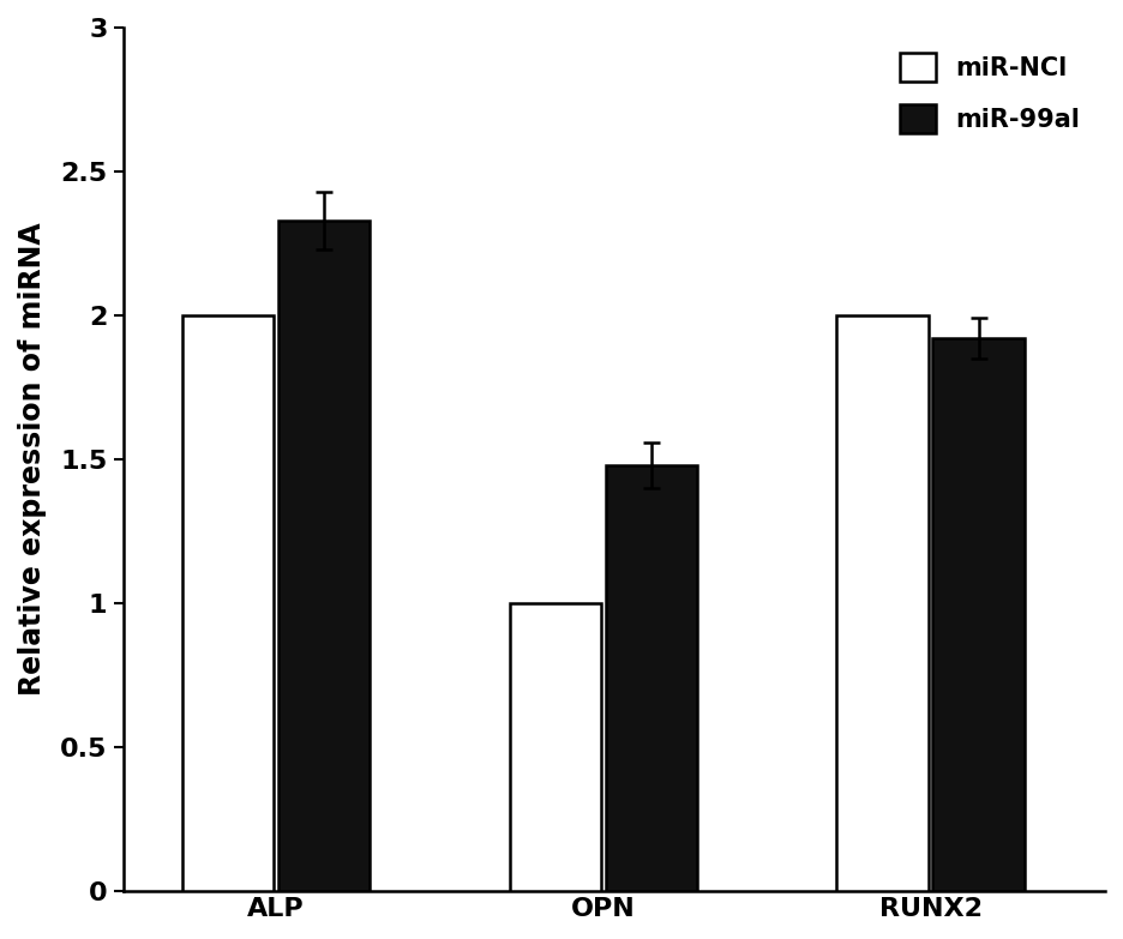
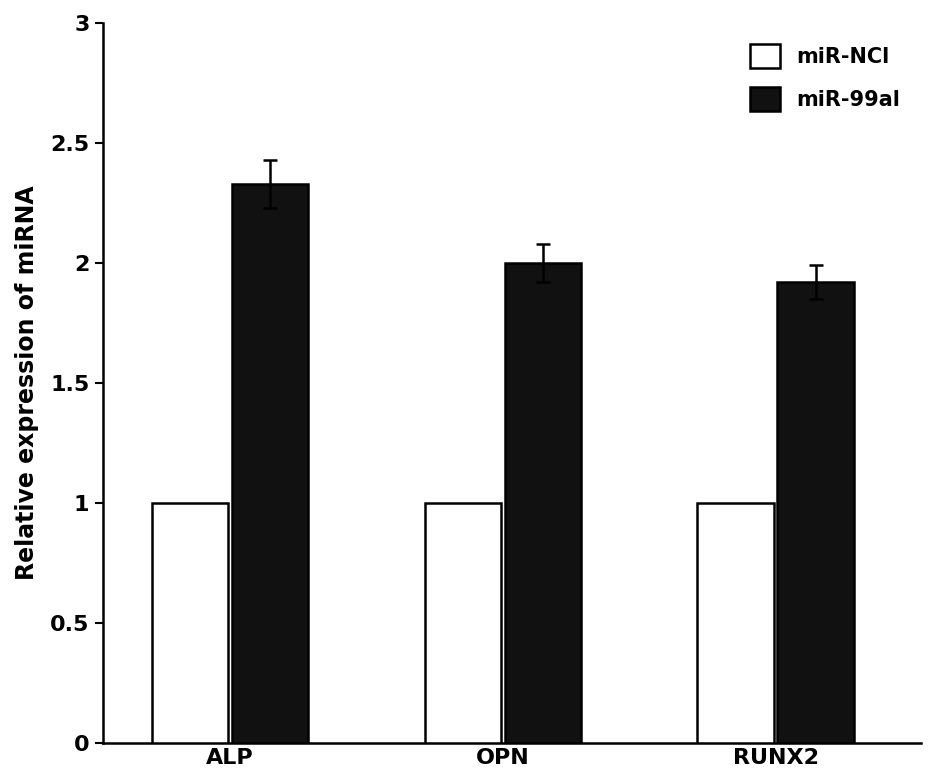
miR-NCl/ALP: 2 -> 1
miR-99al/OPN: 1.48 -> 2.00
miR-NCl/RUNX2: 2 -> 1
